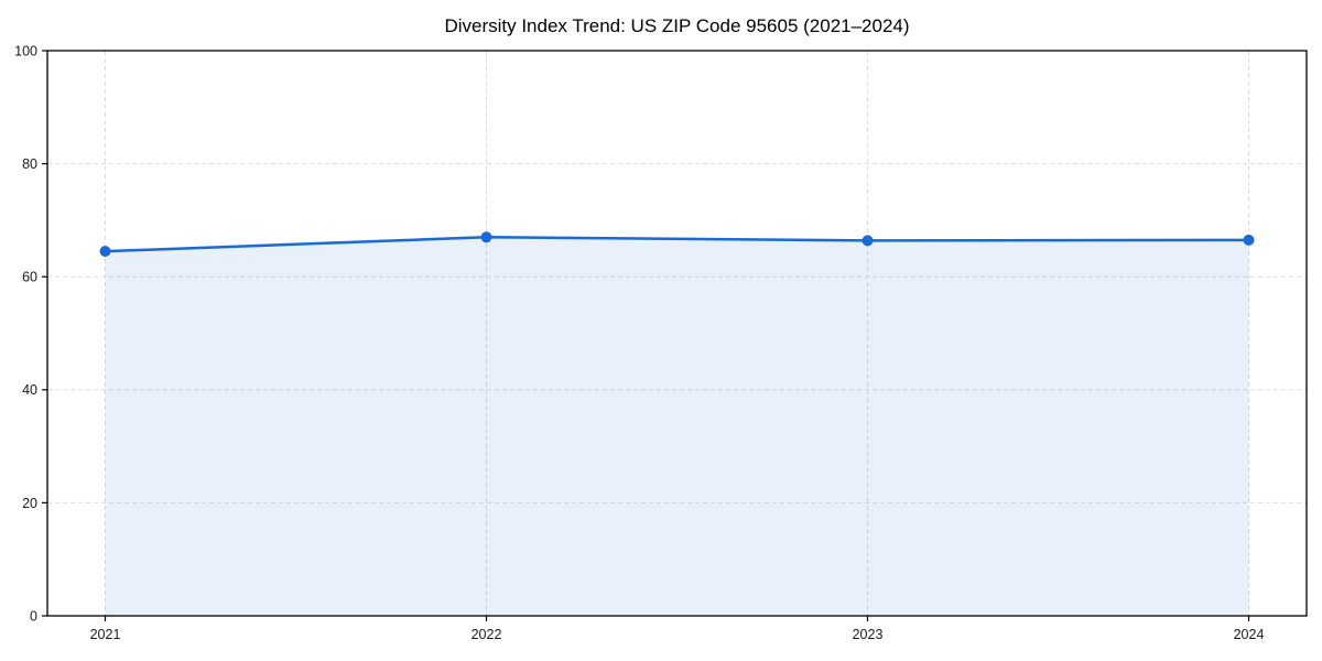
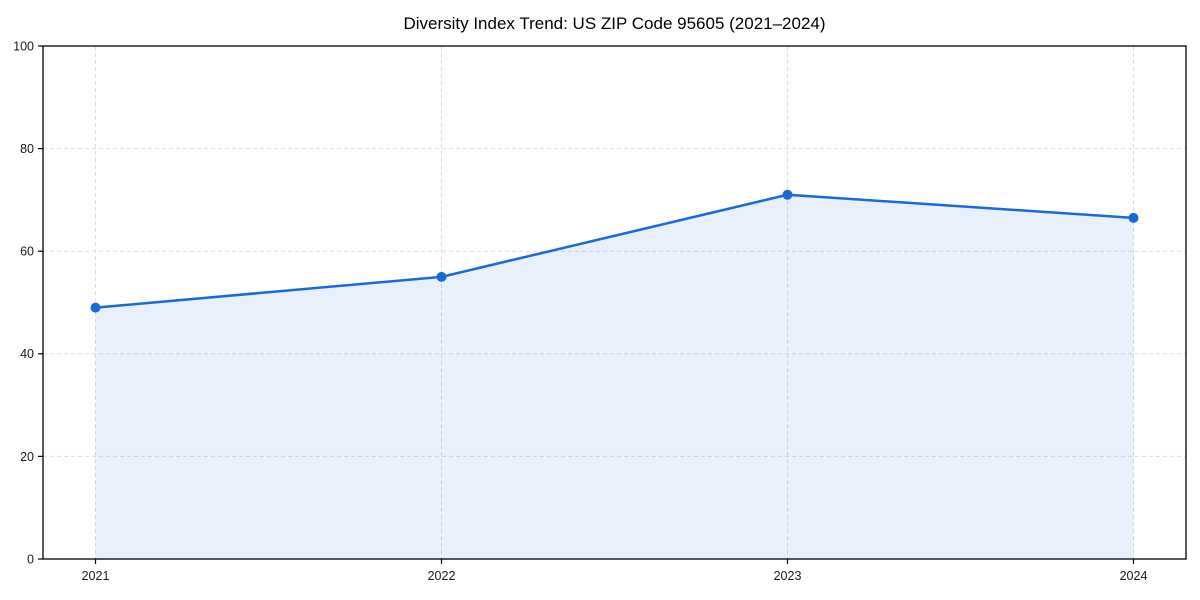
2021: 64 -> 49
2022: 67 -> 55
2023: 66 -> 71
